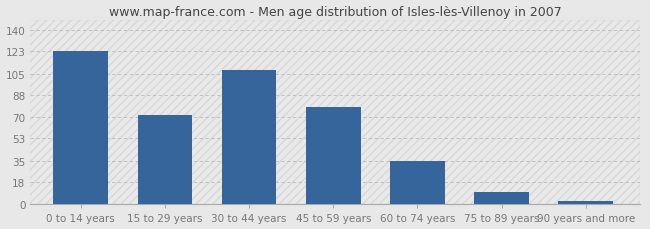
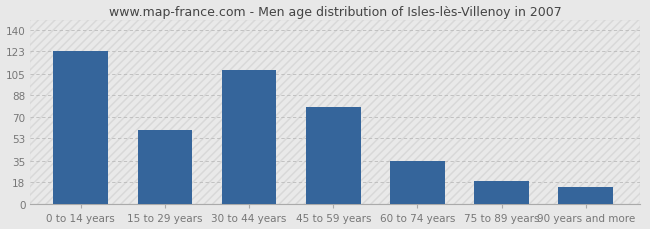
15 to 29 years: 72 -> 60
75 to 89 years: 10 -> 19
90 years and more: 3 -> 14
